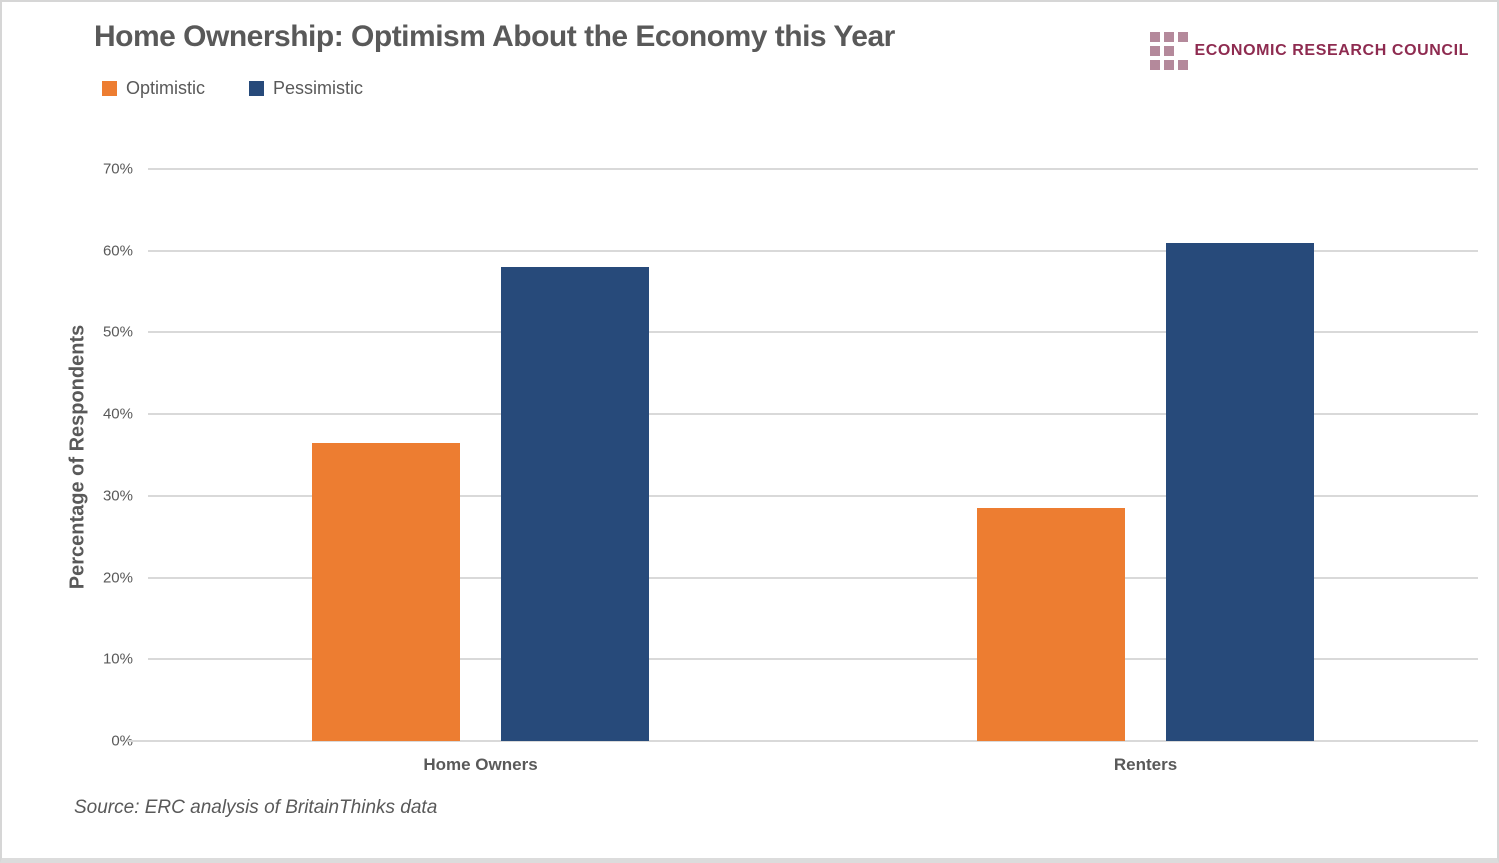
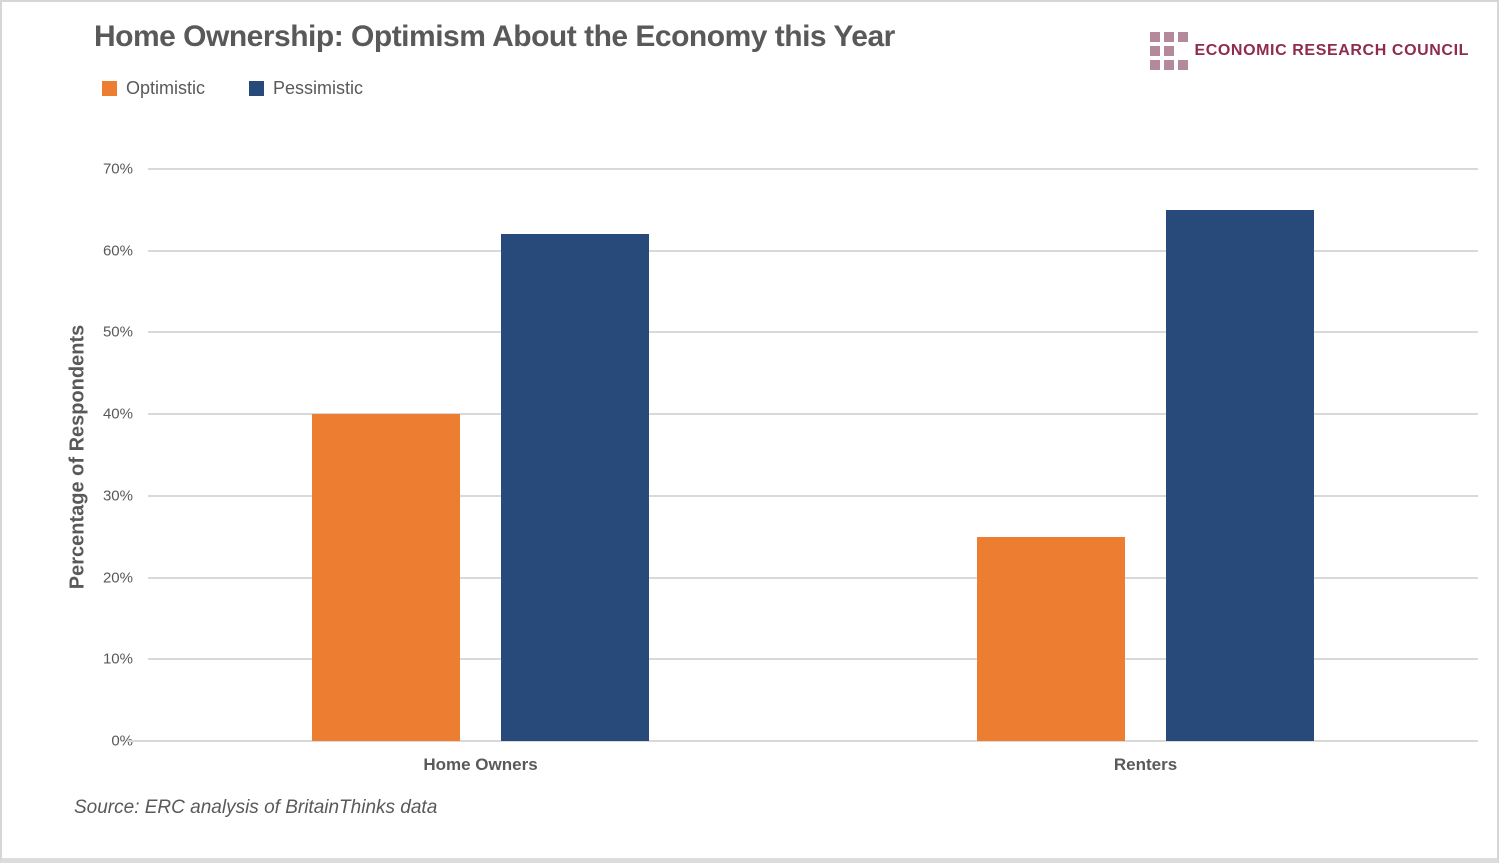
Optimistic/Home Owners: 36% -> 40%
Pessimistic/Home Owners: 58% -> 62%
Optimistic/Renters: 28% -> 25%
Pessimistic/Renters: 61% -> 65%
